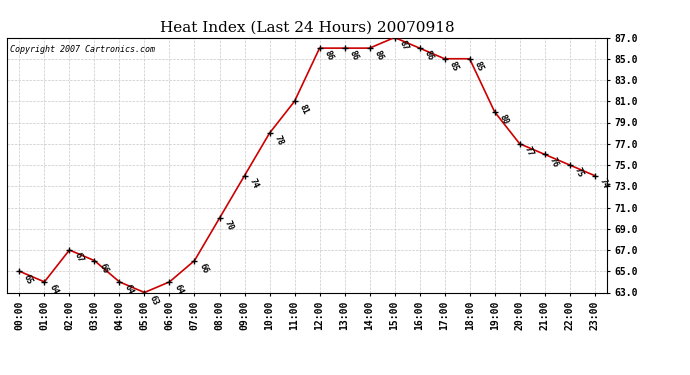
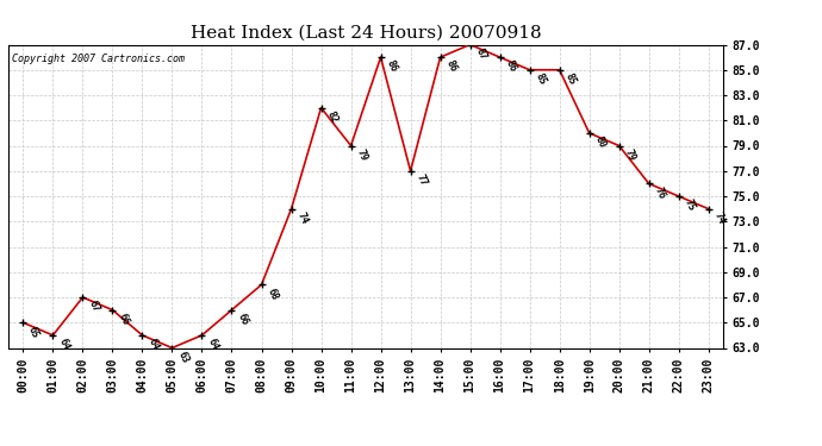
08:00: 70 -> 68
10:00: 78 -> 82
11:00: 81 -> 79
13:00: 86 -> 77
20:00: 77 -> 79
